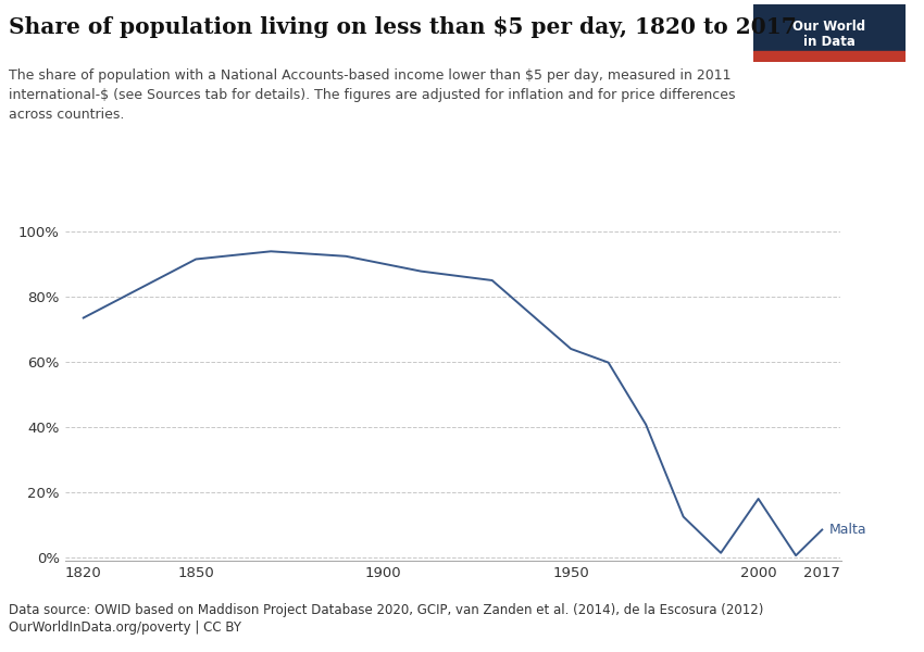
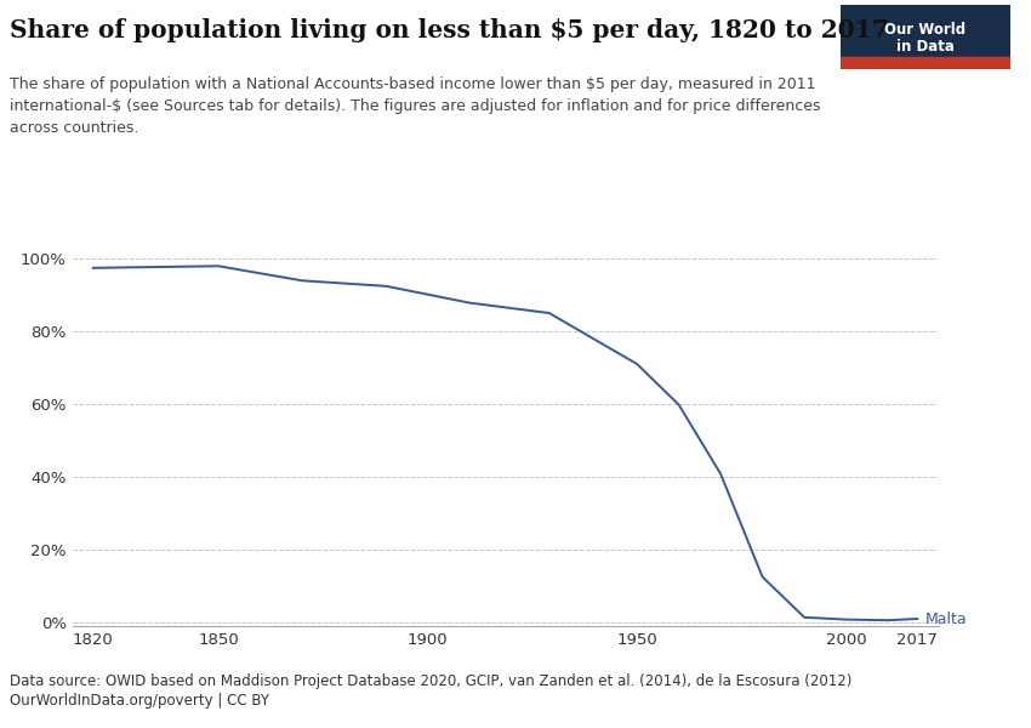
1820: 73.5% -> 97.4%
1850: 91.5% -> 97.9%
1950: 64.0% -> 71.0%
2000: 18.0% -> 0.8%
2017: 8.5% -> 1.0%
